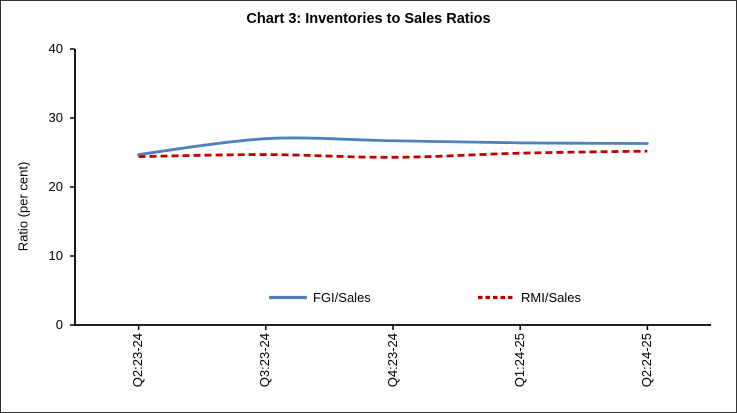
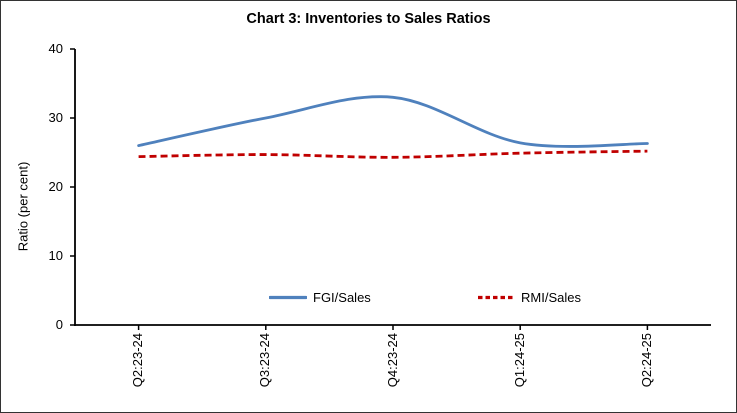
FGI/Sales/Q2:23-24: 25 -> 26
FGI/Sales/Q3:23-24: 27 -> 30
FGI/Sales/Q4:23-24: 27 -> 33
